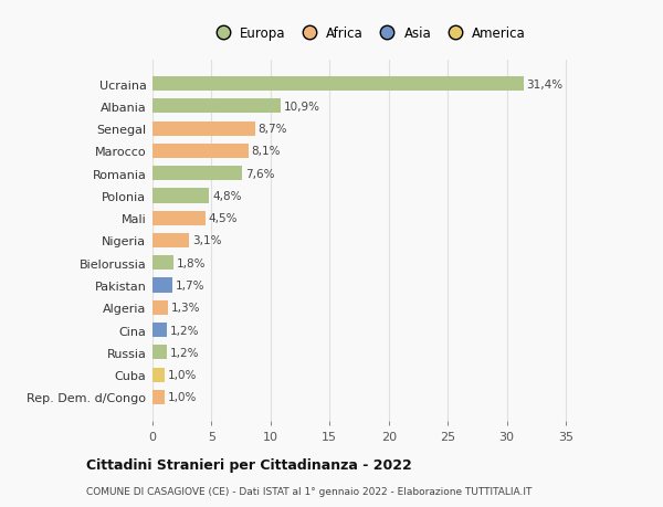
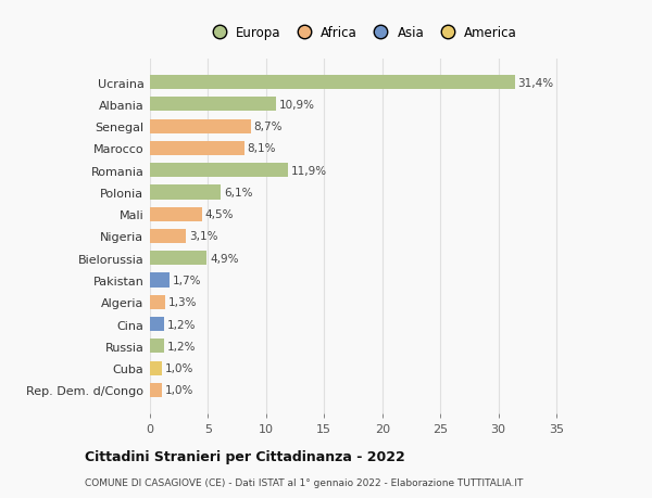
Romania: 7,6% -> 11,9%
Polonia: 4,8% -> 6,1%
Bielorussia: 1,8% -> 4,9%
